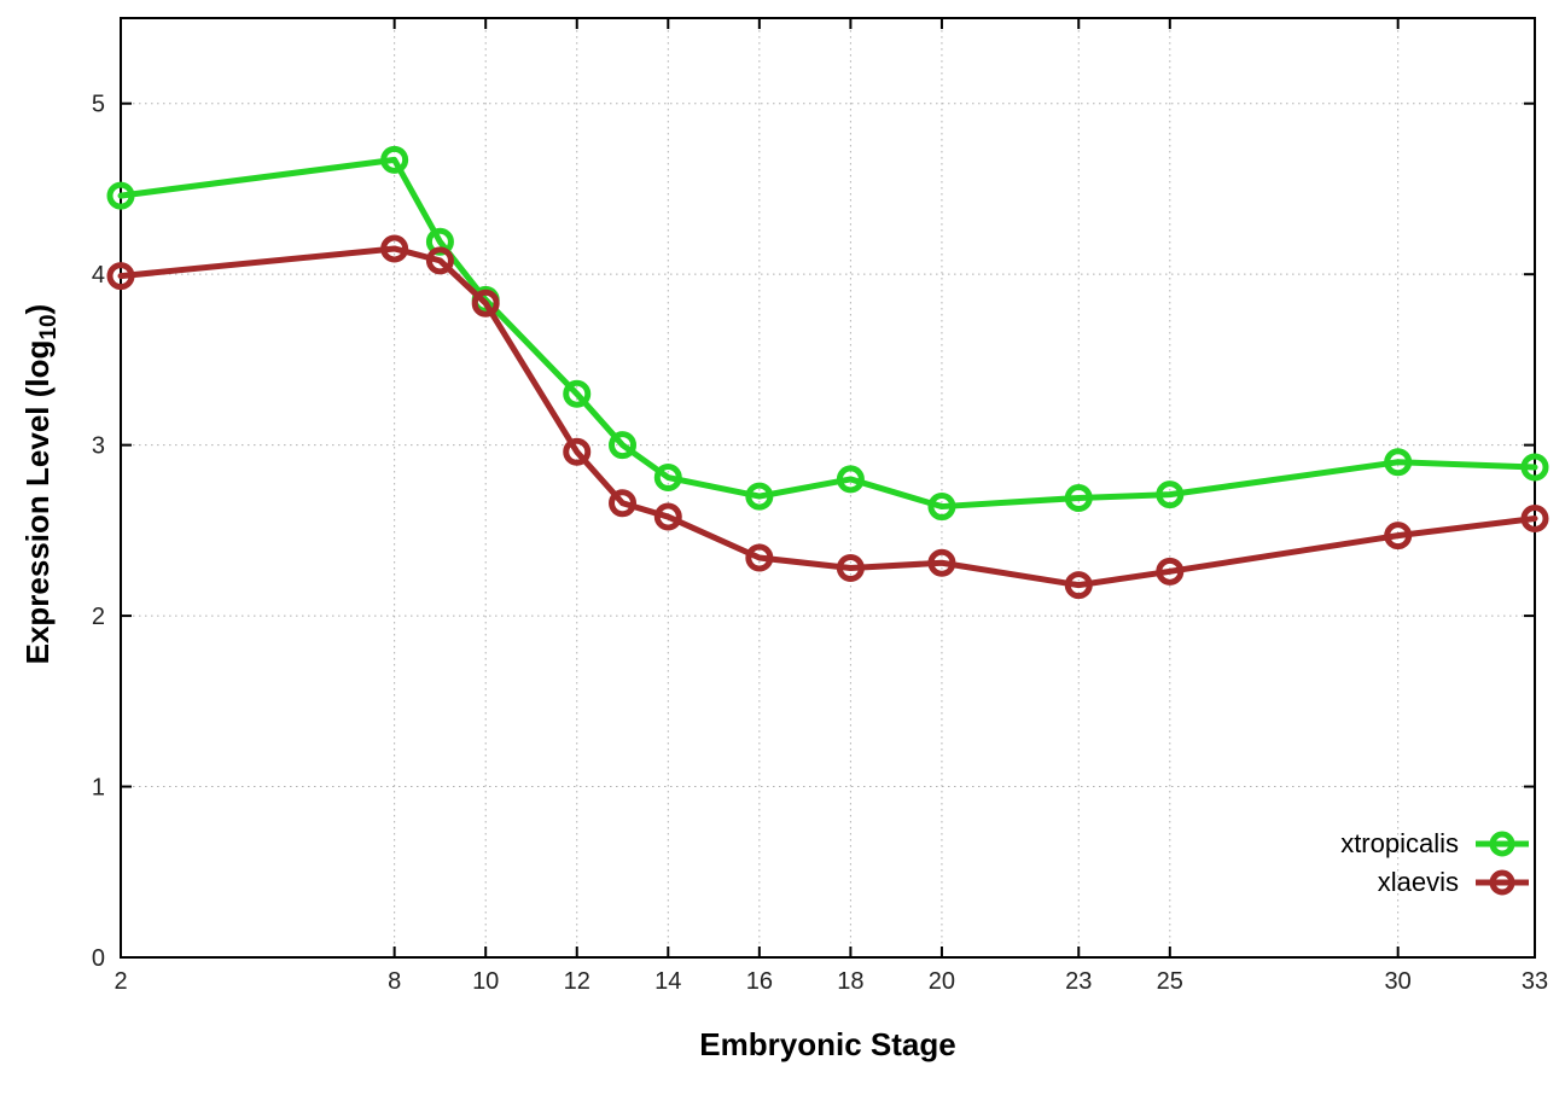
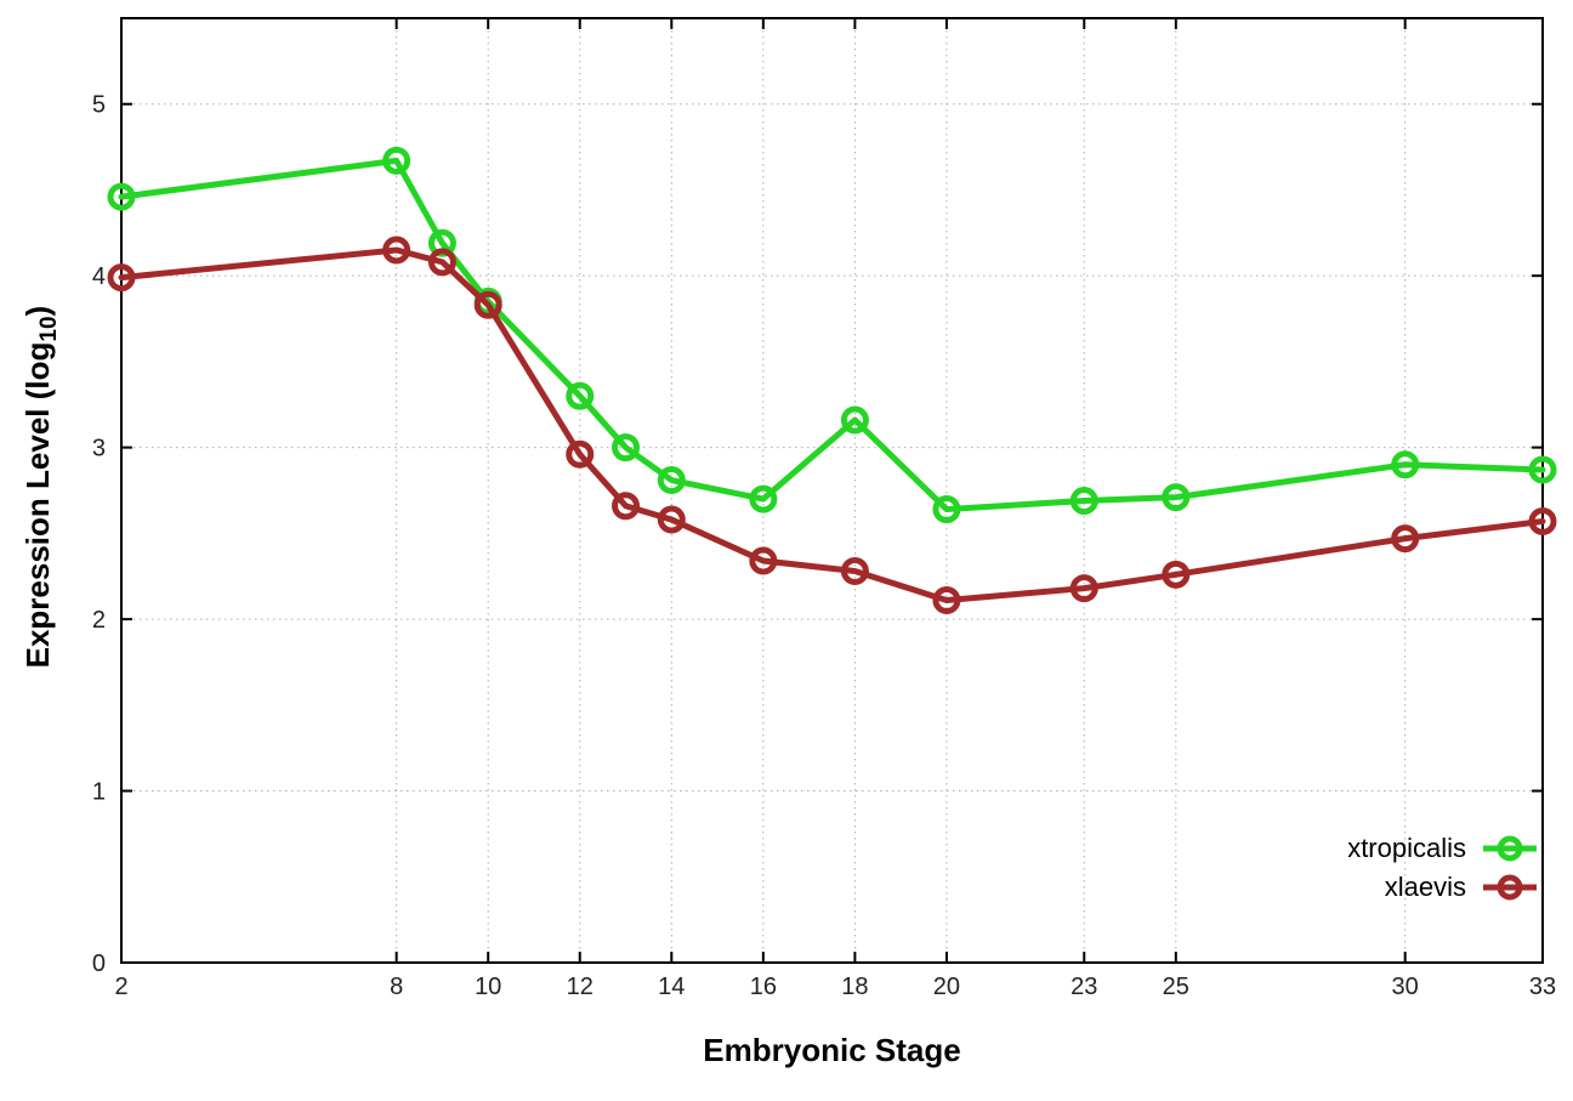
xtropicalis/18: 2.80 -> 3.16
xlaevis/20: 2.31 -> 2.11
